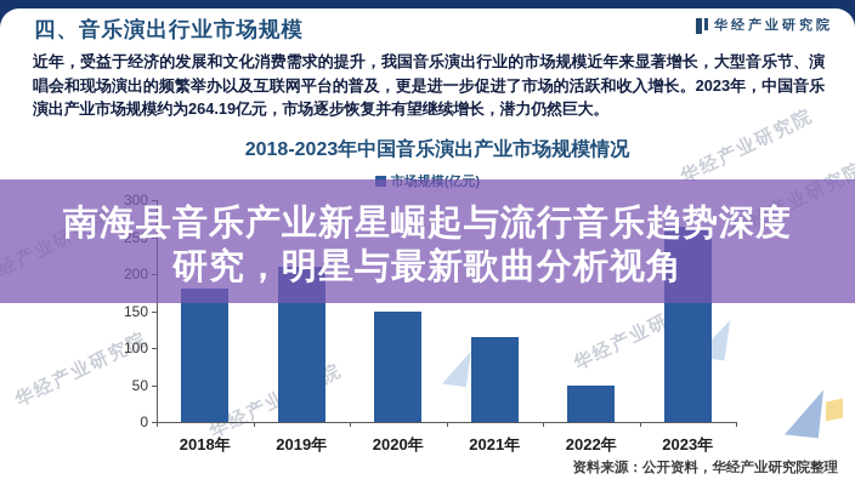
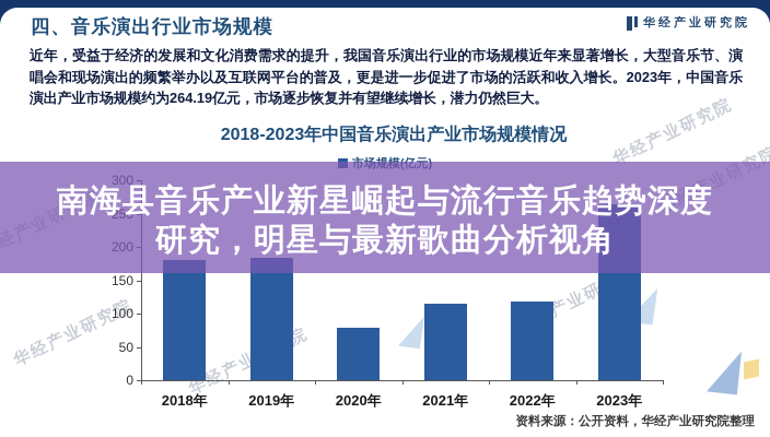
2019年: 210 -> 180
2020年: 150 -> 80
2022年: 50 -> 120
